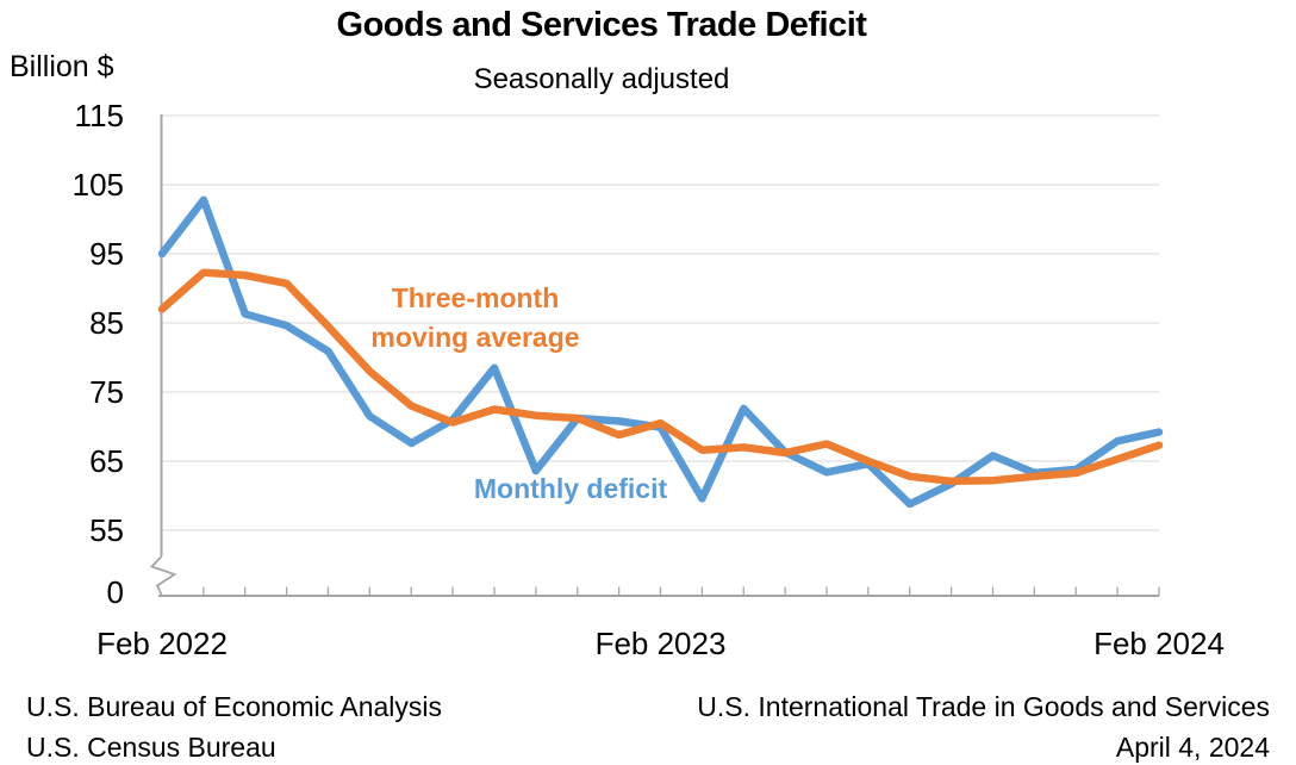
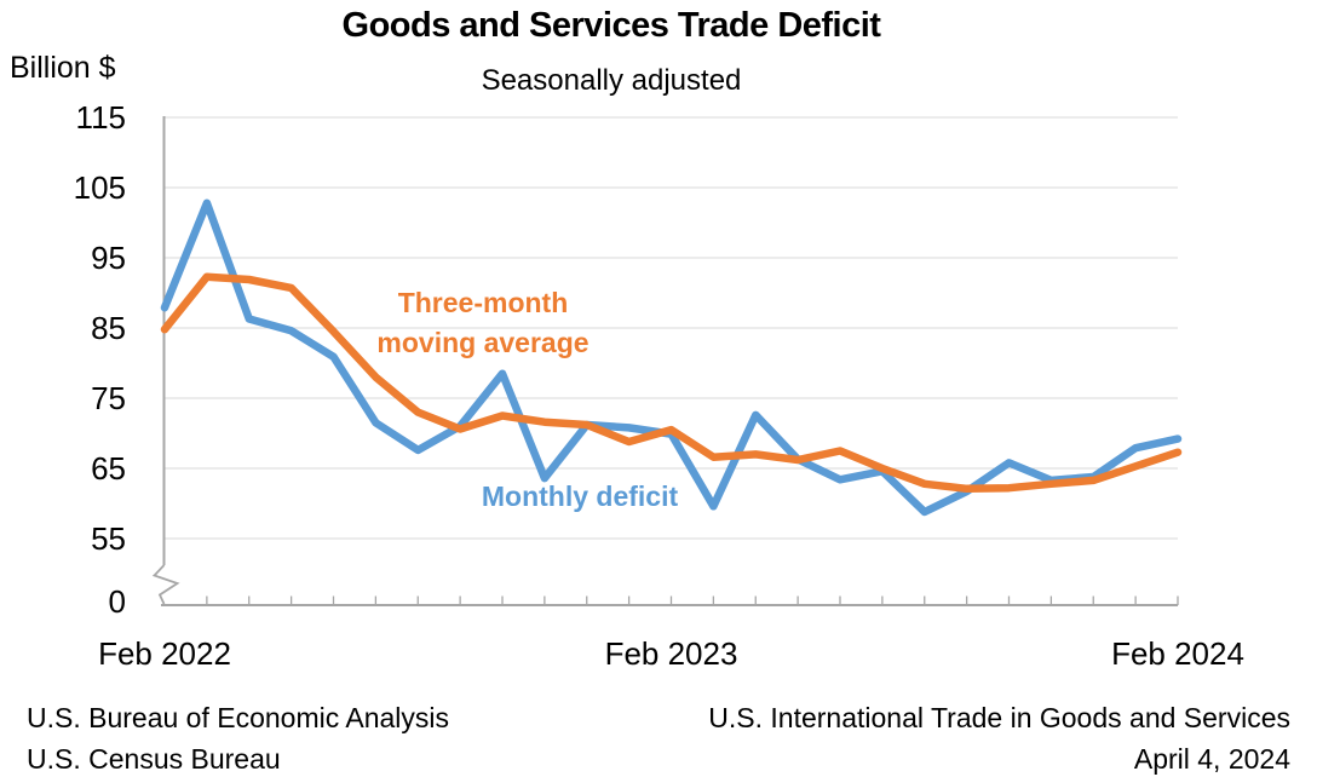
Monthly deficit/Feb 2022: 95 -> 88
Three-month moving average/Feb 2022: 87 -> 85
